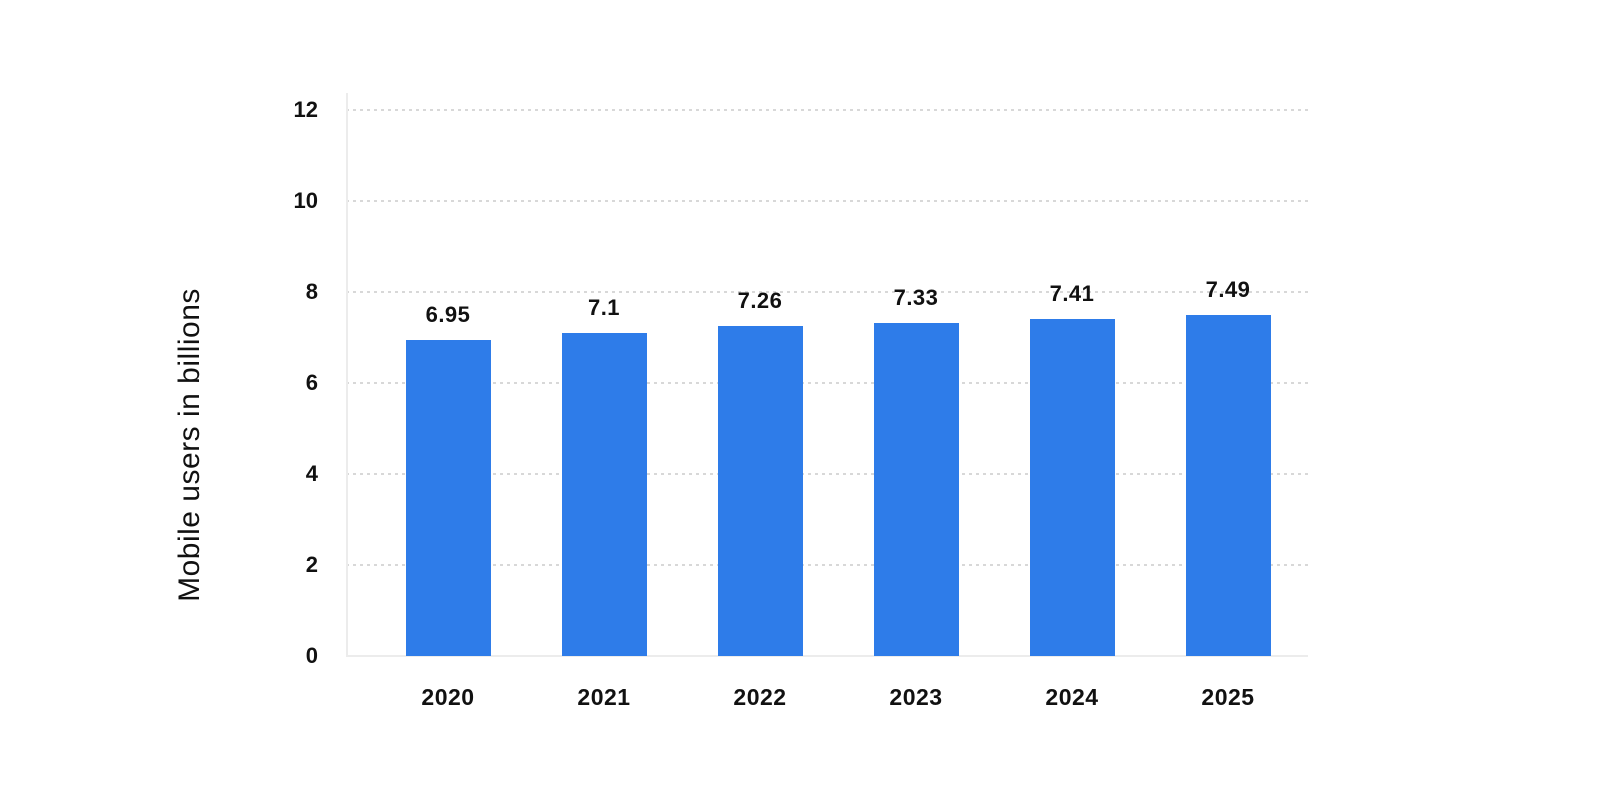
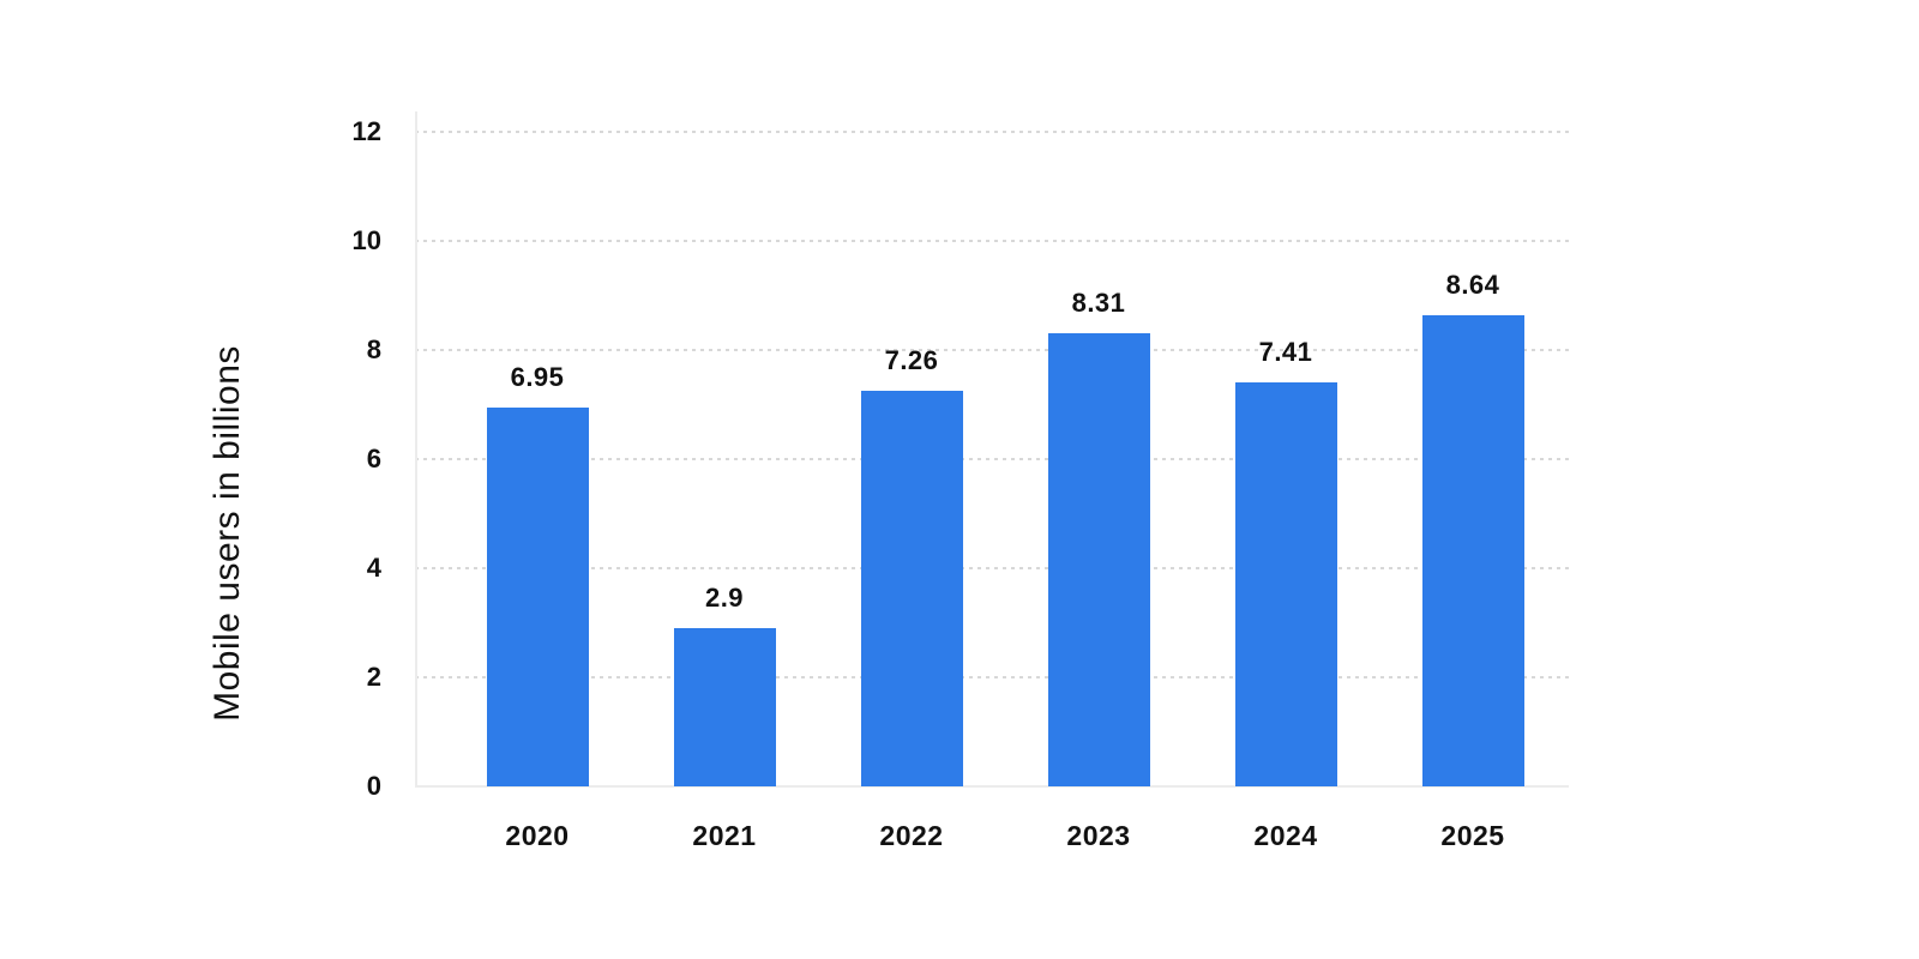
2021: 7.1 -> 2.9
2023: 7.33 -> 8.31
2025: 7.49 -> 8.64
